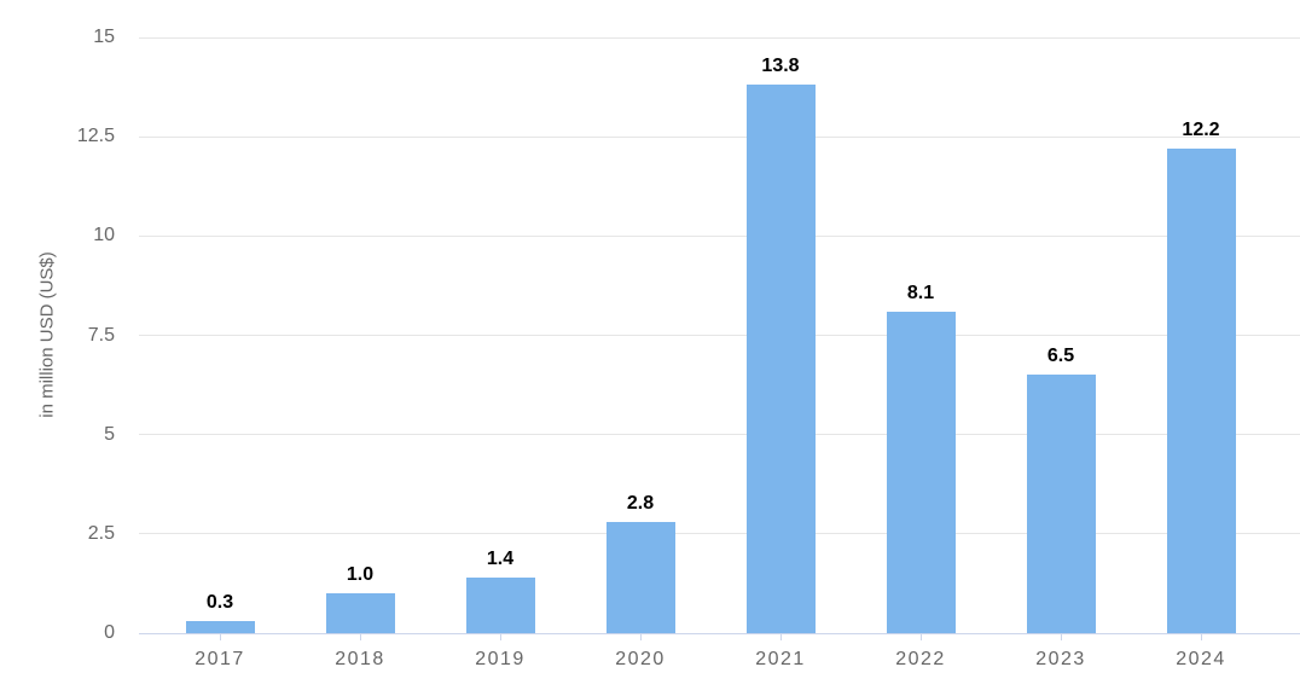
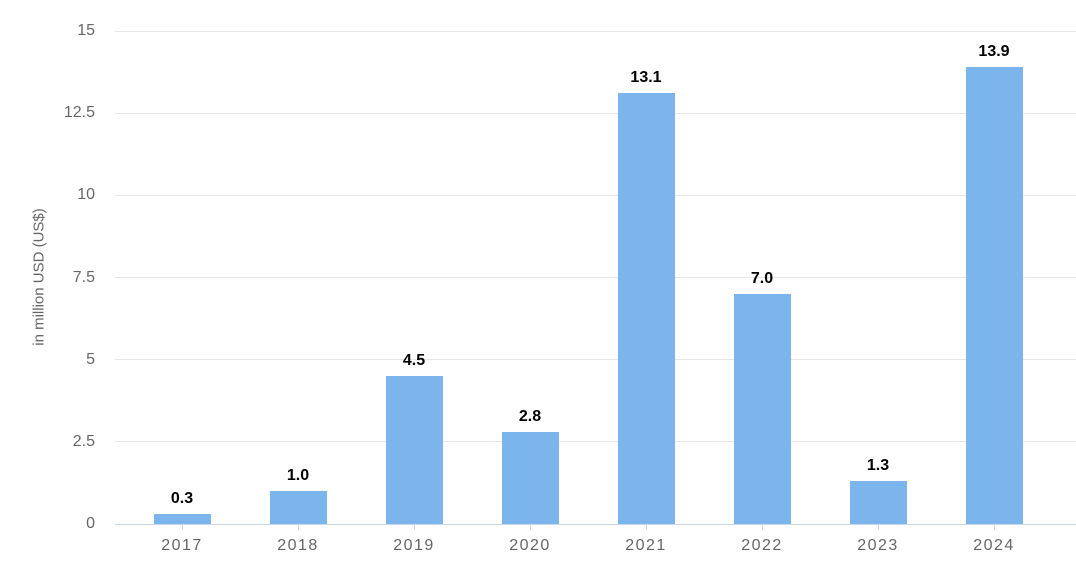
2019: 1.4 -> 4.5
2021: 13.8 -> 13.1
2022: 8.1 -> 7.0
2023: 6.5 -> 1.3
2024: 12.2 -> 13.9
